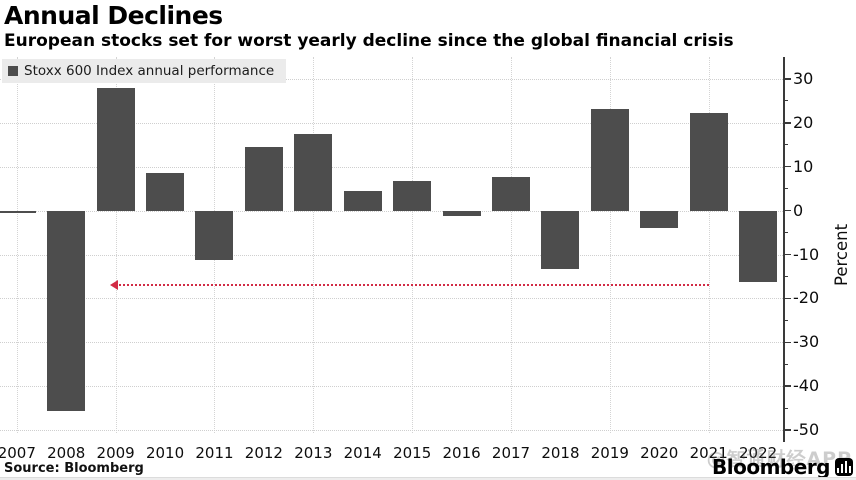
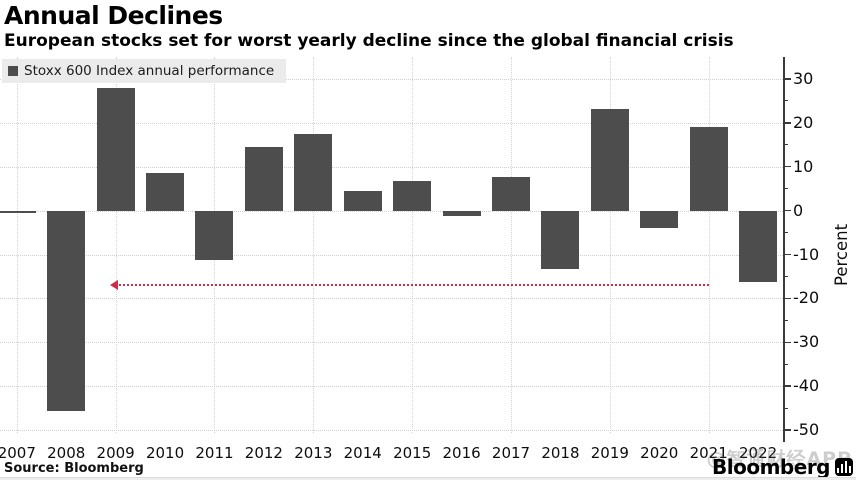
2021: 22 -> 19
